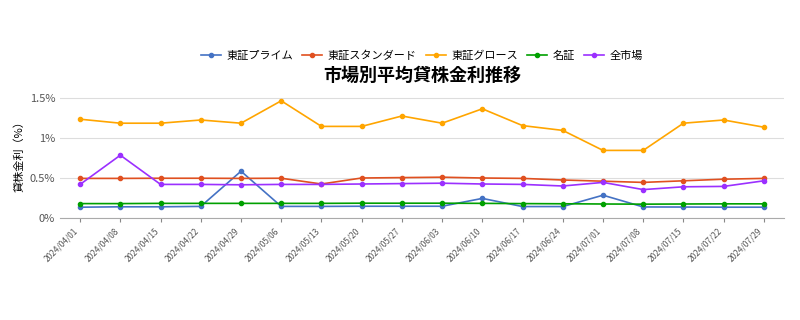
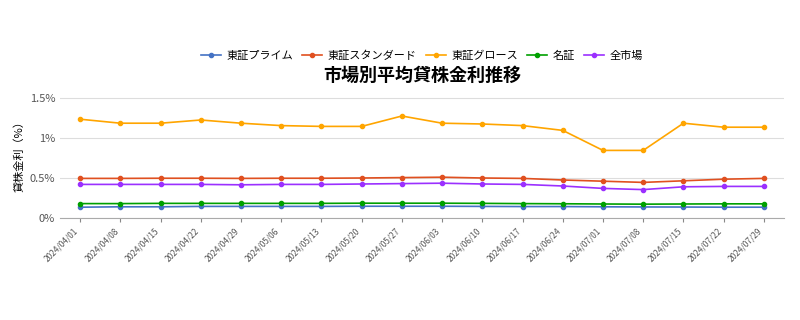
全市場/2024/04/08: 0.78% -> 0.41%
東証プライム/2024/04/29: 0.58% -> 0.14%
東証グロース/2024/05/06: 1.46% -> 1.15%
東証スタンダード/2024/05/13: 0.42% -> 0.49%
東証プライム/2024/06/10: 0.24% -> 0.14%
東証グロース/2024/06/10: 1.36% -> 1.17%
東証プライム/2024/07/01: 0.28% -> 0.14%
全市場/2024/07/01: 0.44% -> 0.36%
東証グロース/2024/07/22: 1.22% -> 1.13%
全市場/2024/07/29: 0.46% -> 0.39%
